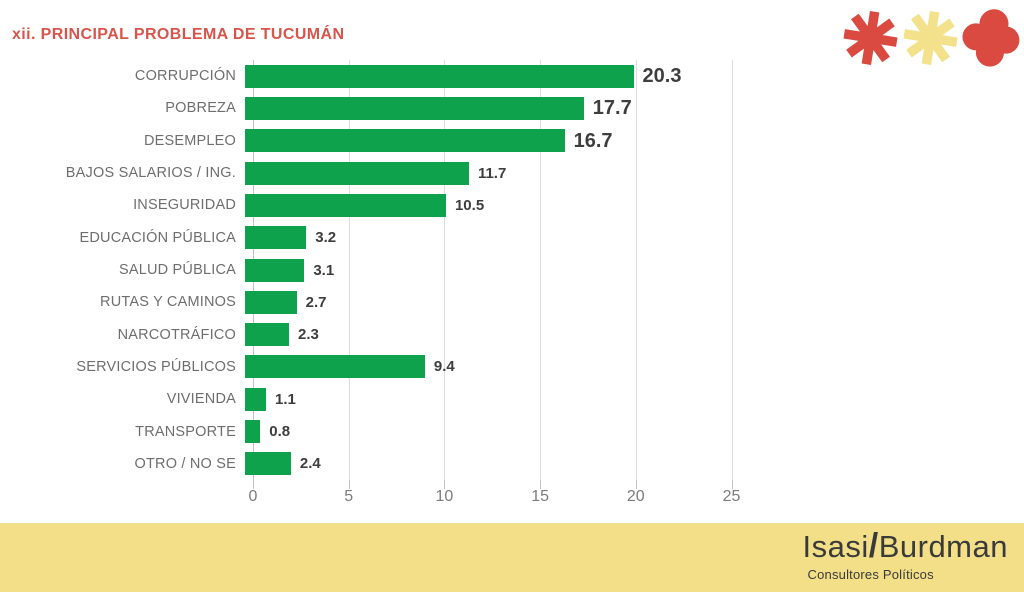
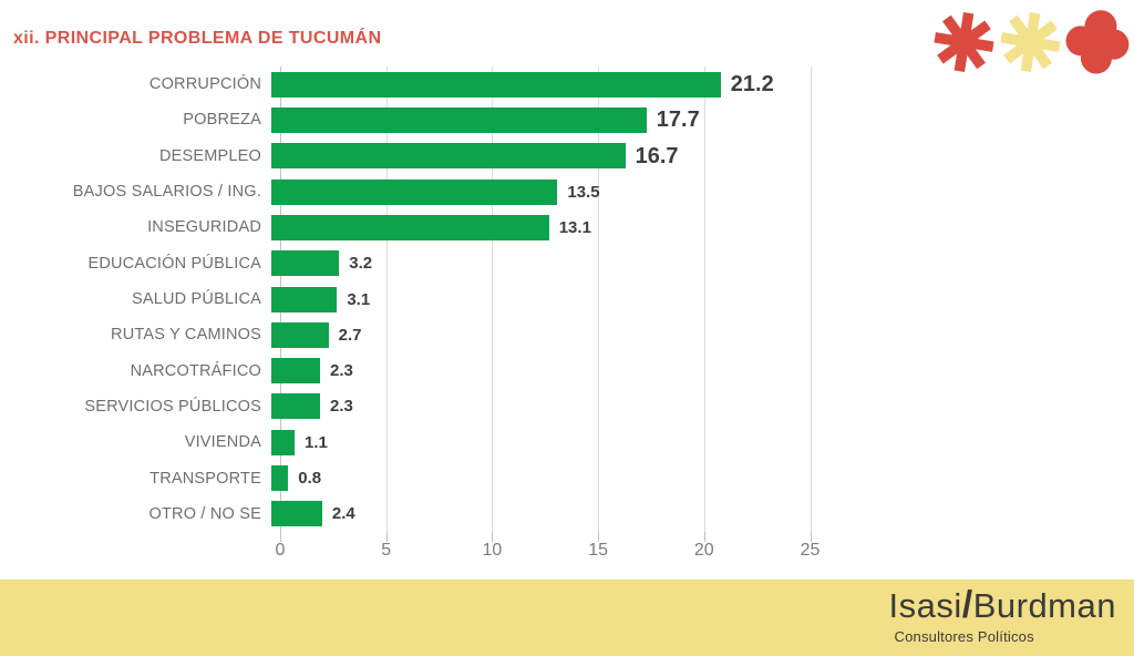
CORRUPCIÓN: 20.3 -> 21.2
BAJOS SALARIOS / ING.: 11.7 -> 13.5
INSEGURIDAD: 10.5 -> 13.1
SERVICIOS PÚBLICOS: 9.4 -> 2.3
